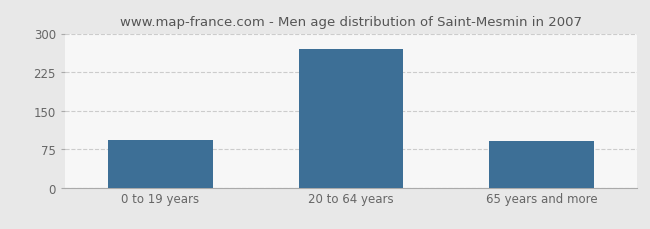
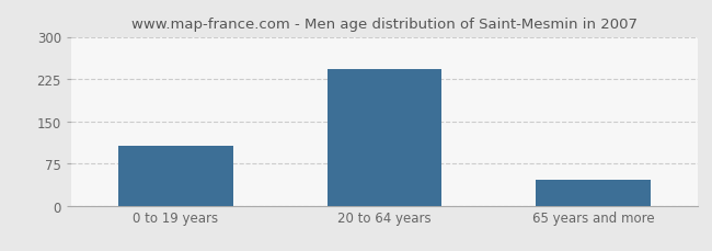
0 to 19 years: 92 -> 107
20 to 64 years: 270 -> 242
65 years and more: 90 -> 46
